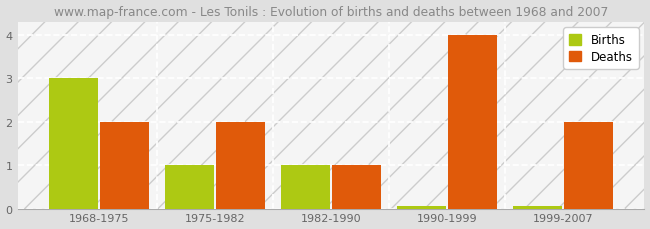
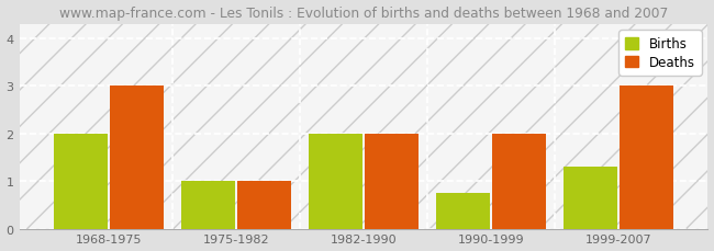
Births/1968-1975: 3.00 -> 2.00
Deaths/1968-1975: 2 -> 3
Deaths/1975-1982: 2 -> 1
Births/1982-1990: 1.00 -> 2.00
Deaths/1982-1990: 1 -> 2
Births/1990-1999: 0.05 -> 0.75
Deaths/1990-1999: 4 -> 2
Births/1999-2007: 0.05 -> 1.30
Deaths/1999-2007: 2 -> 3
